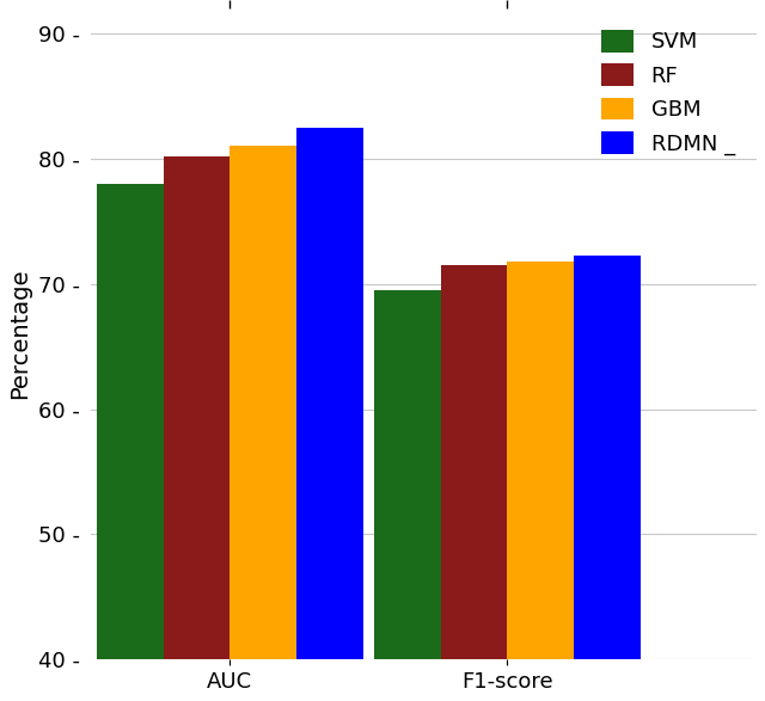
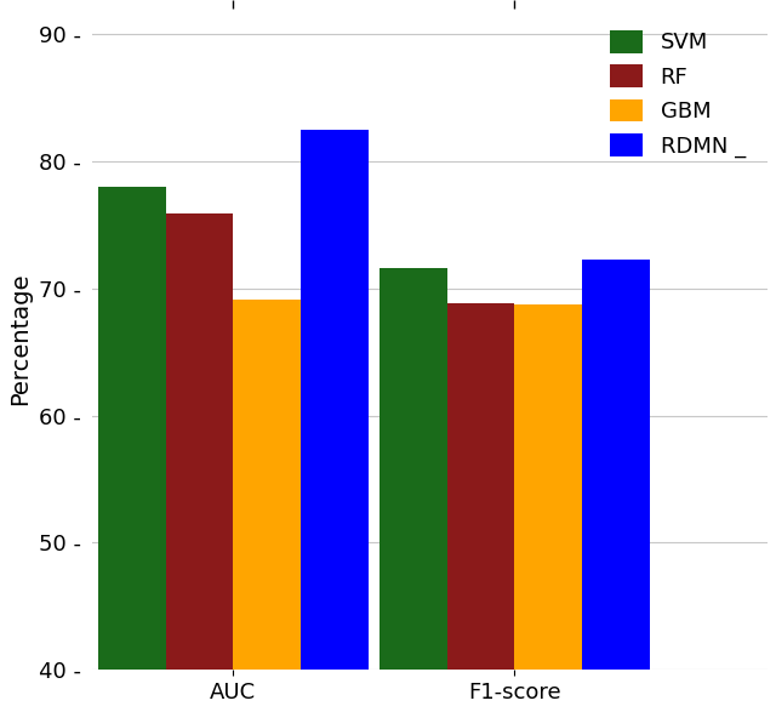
RF/AUC: 80.2 - -> 75.9 -
GBM/AUC: 81.0 - -> 69.1 -
SVM/F1-score: 69.5 - -> 71.6 -
RF/F1-score: 71.5 - -> 68.8 -
GBM/F1-score: 71.8 - -> 68.7 -
